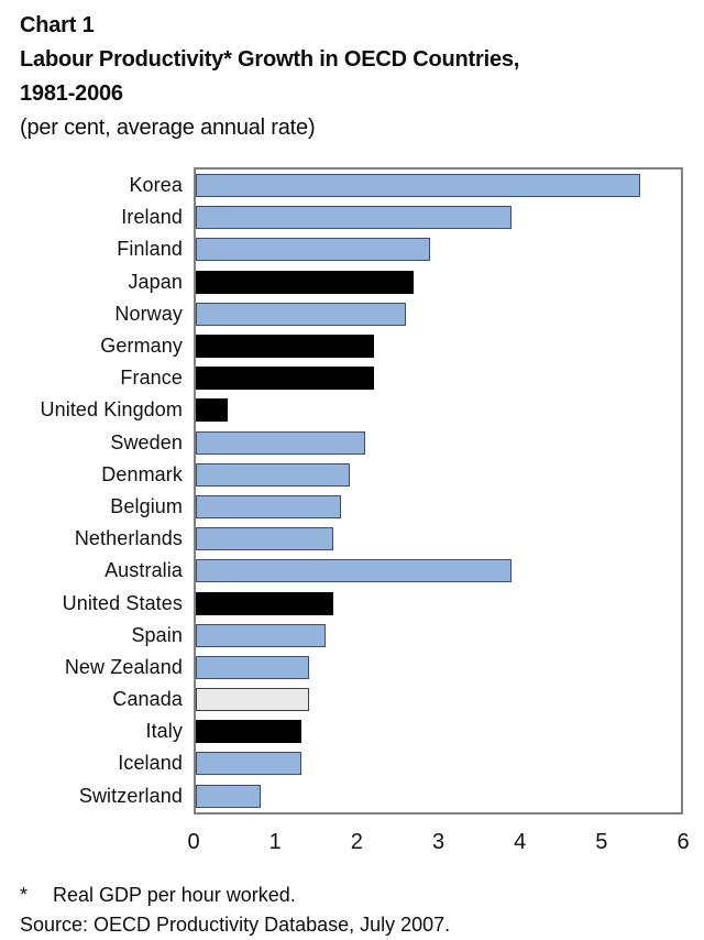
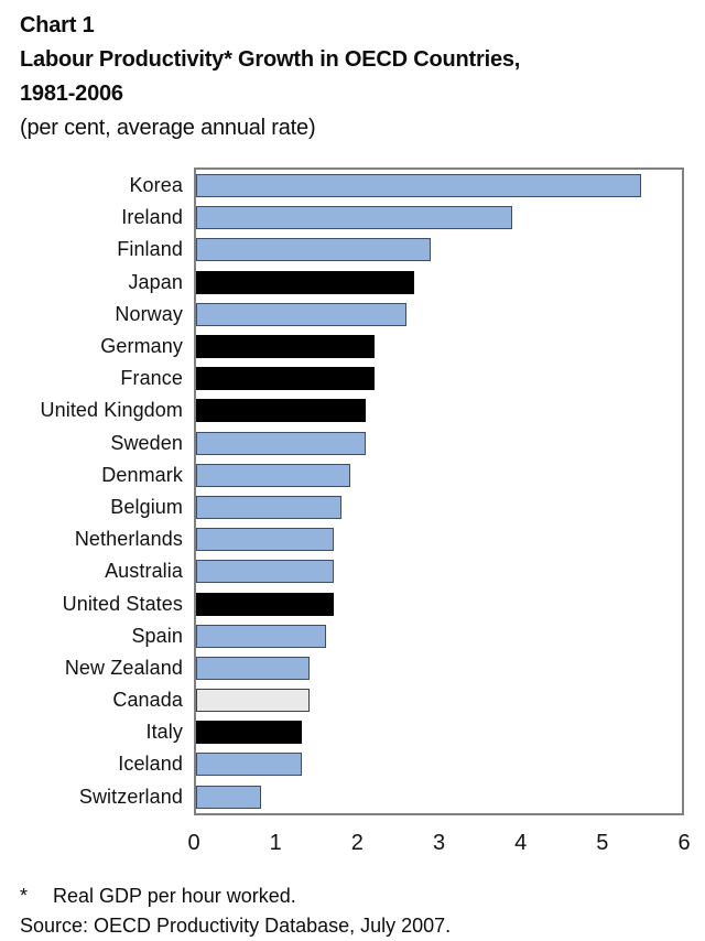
United Kingdom: 0.4 -> 2.1
Australia: 3.9 -> 1.7
